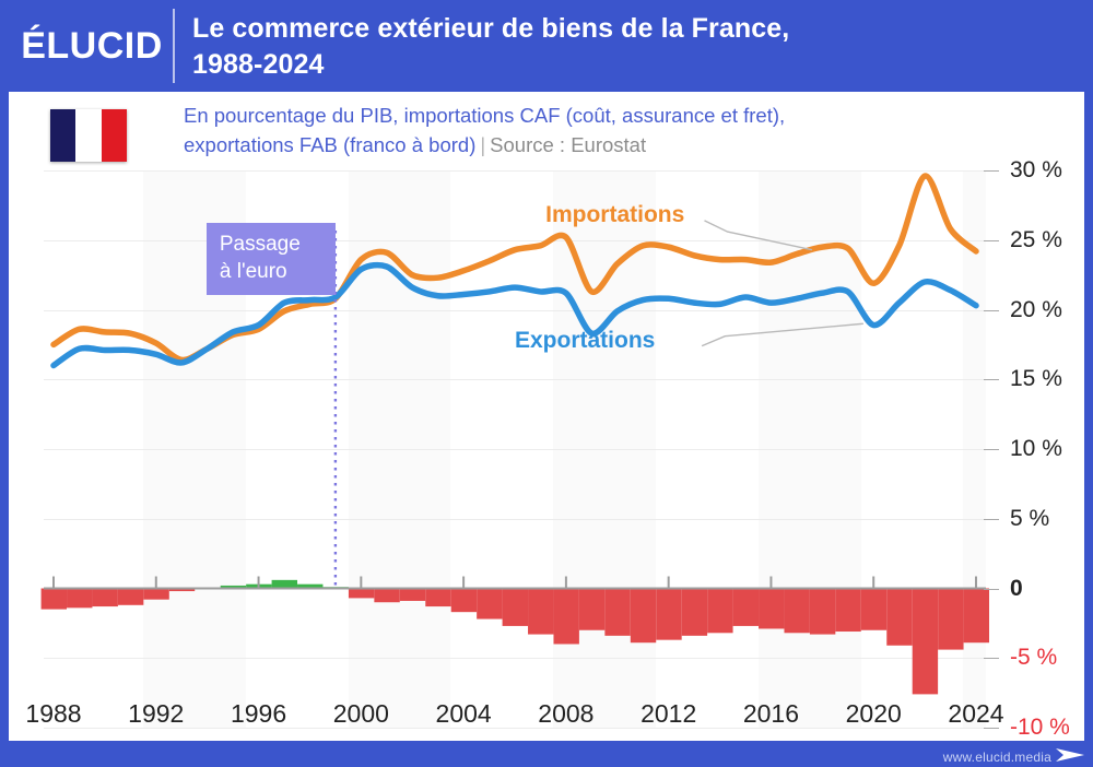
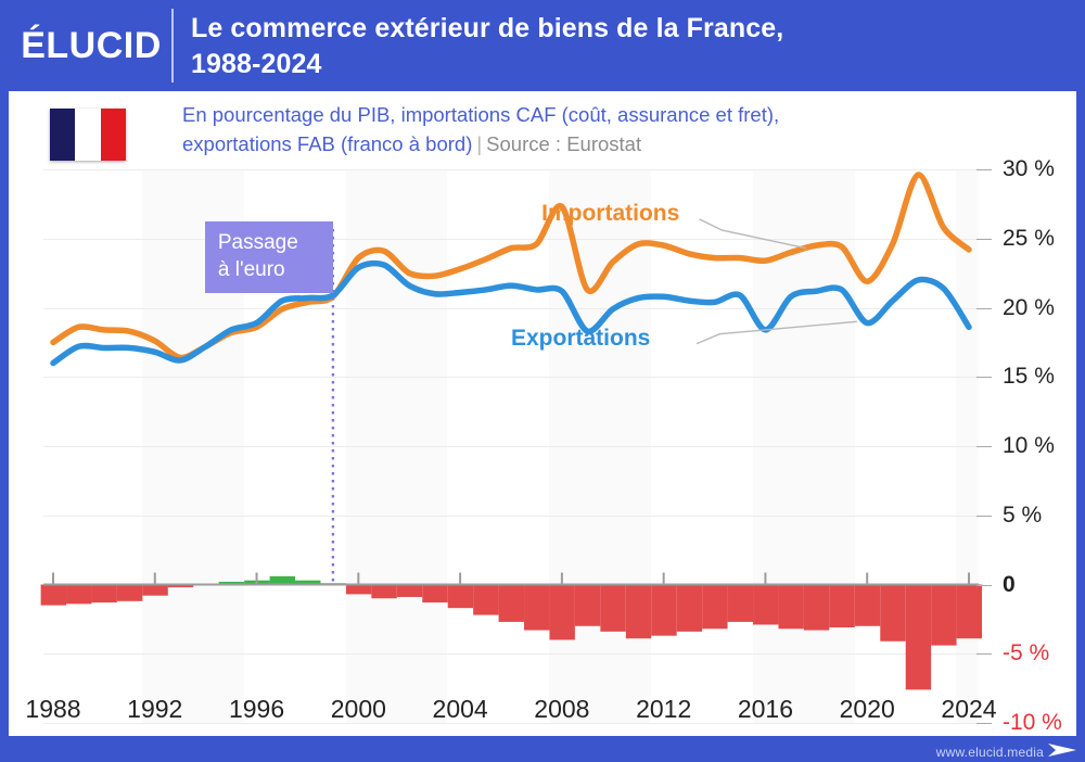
Importations/2008: 25.2% -> 27.3%
Exportations/2016: 20.5% -> 18.4%
Exportations/2024: 20.3% -> 18.6%
